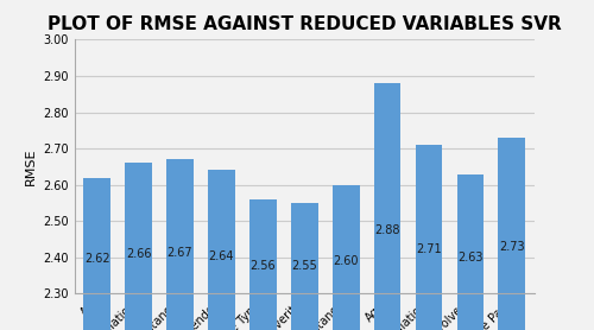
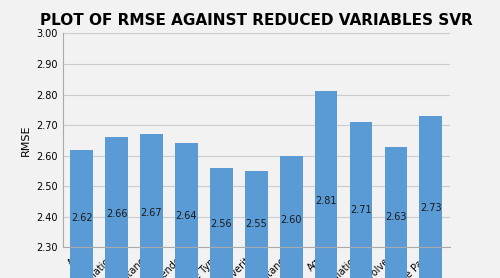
Age: 2.88 -> 2.81
